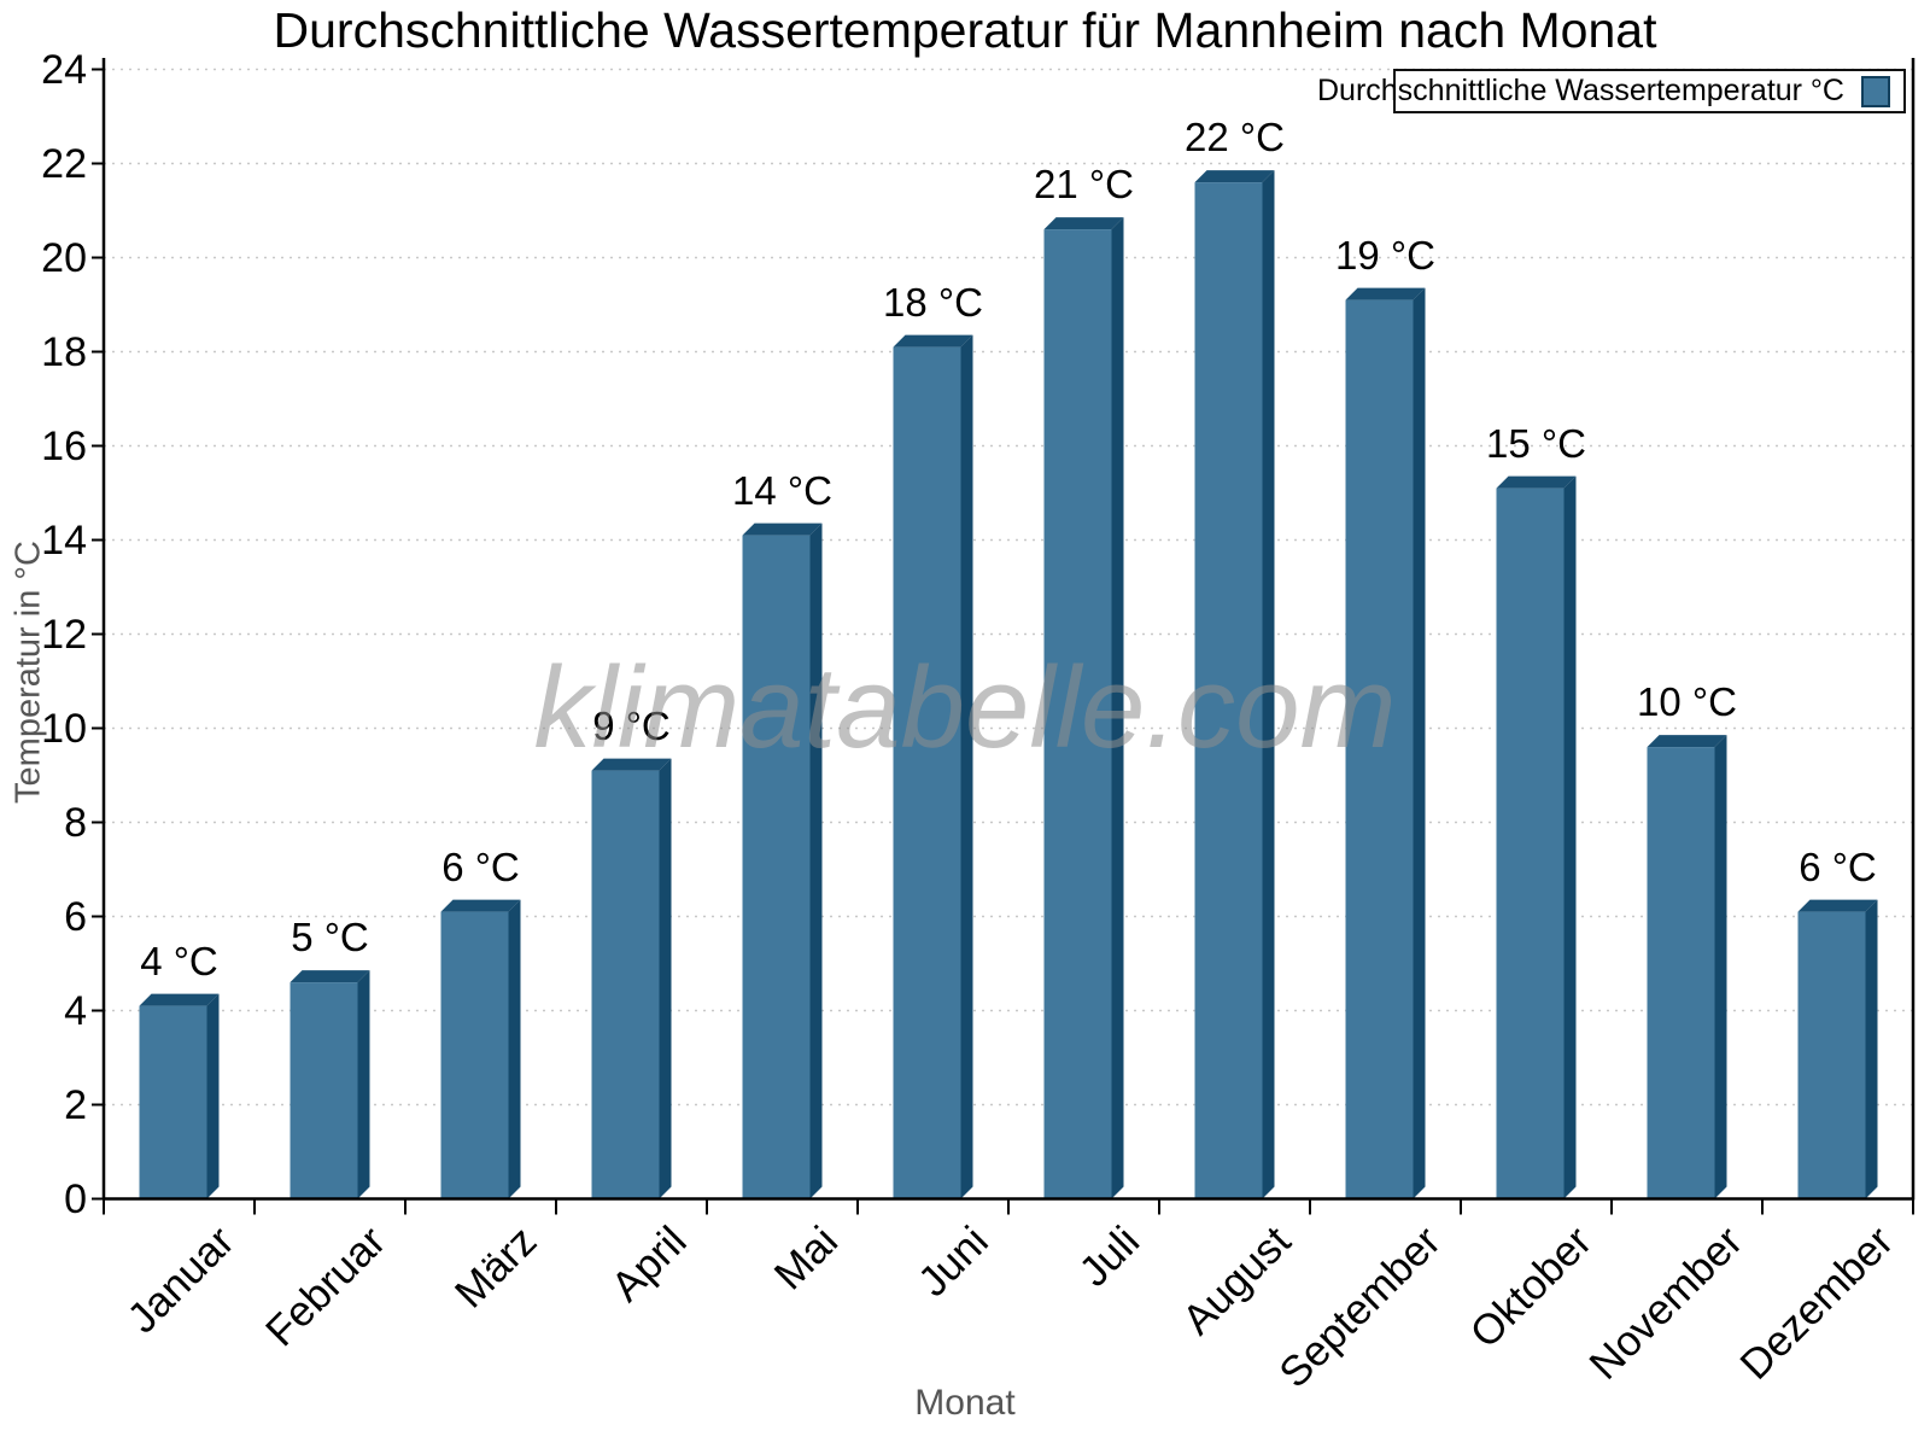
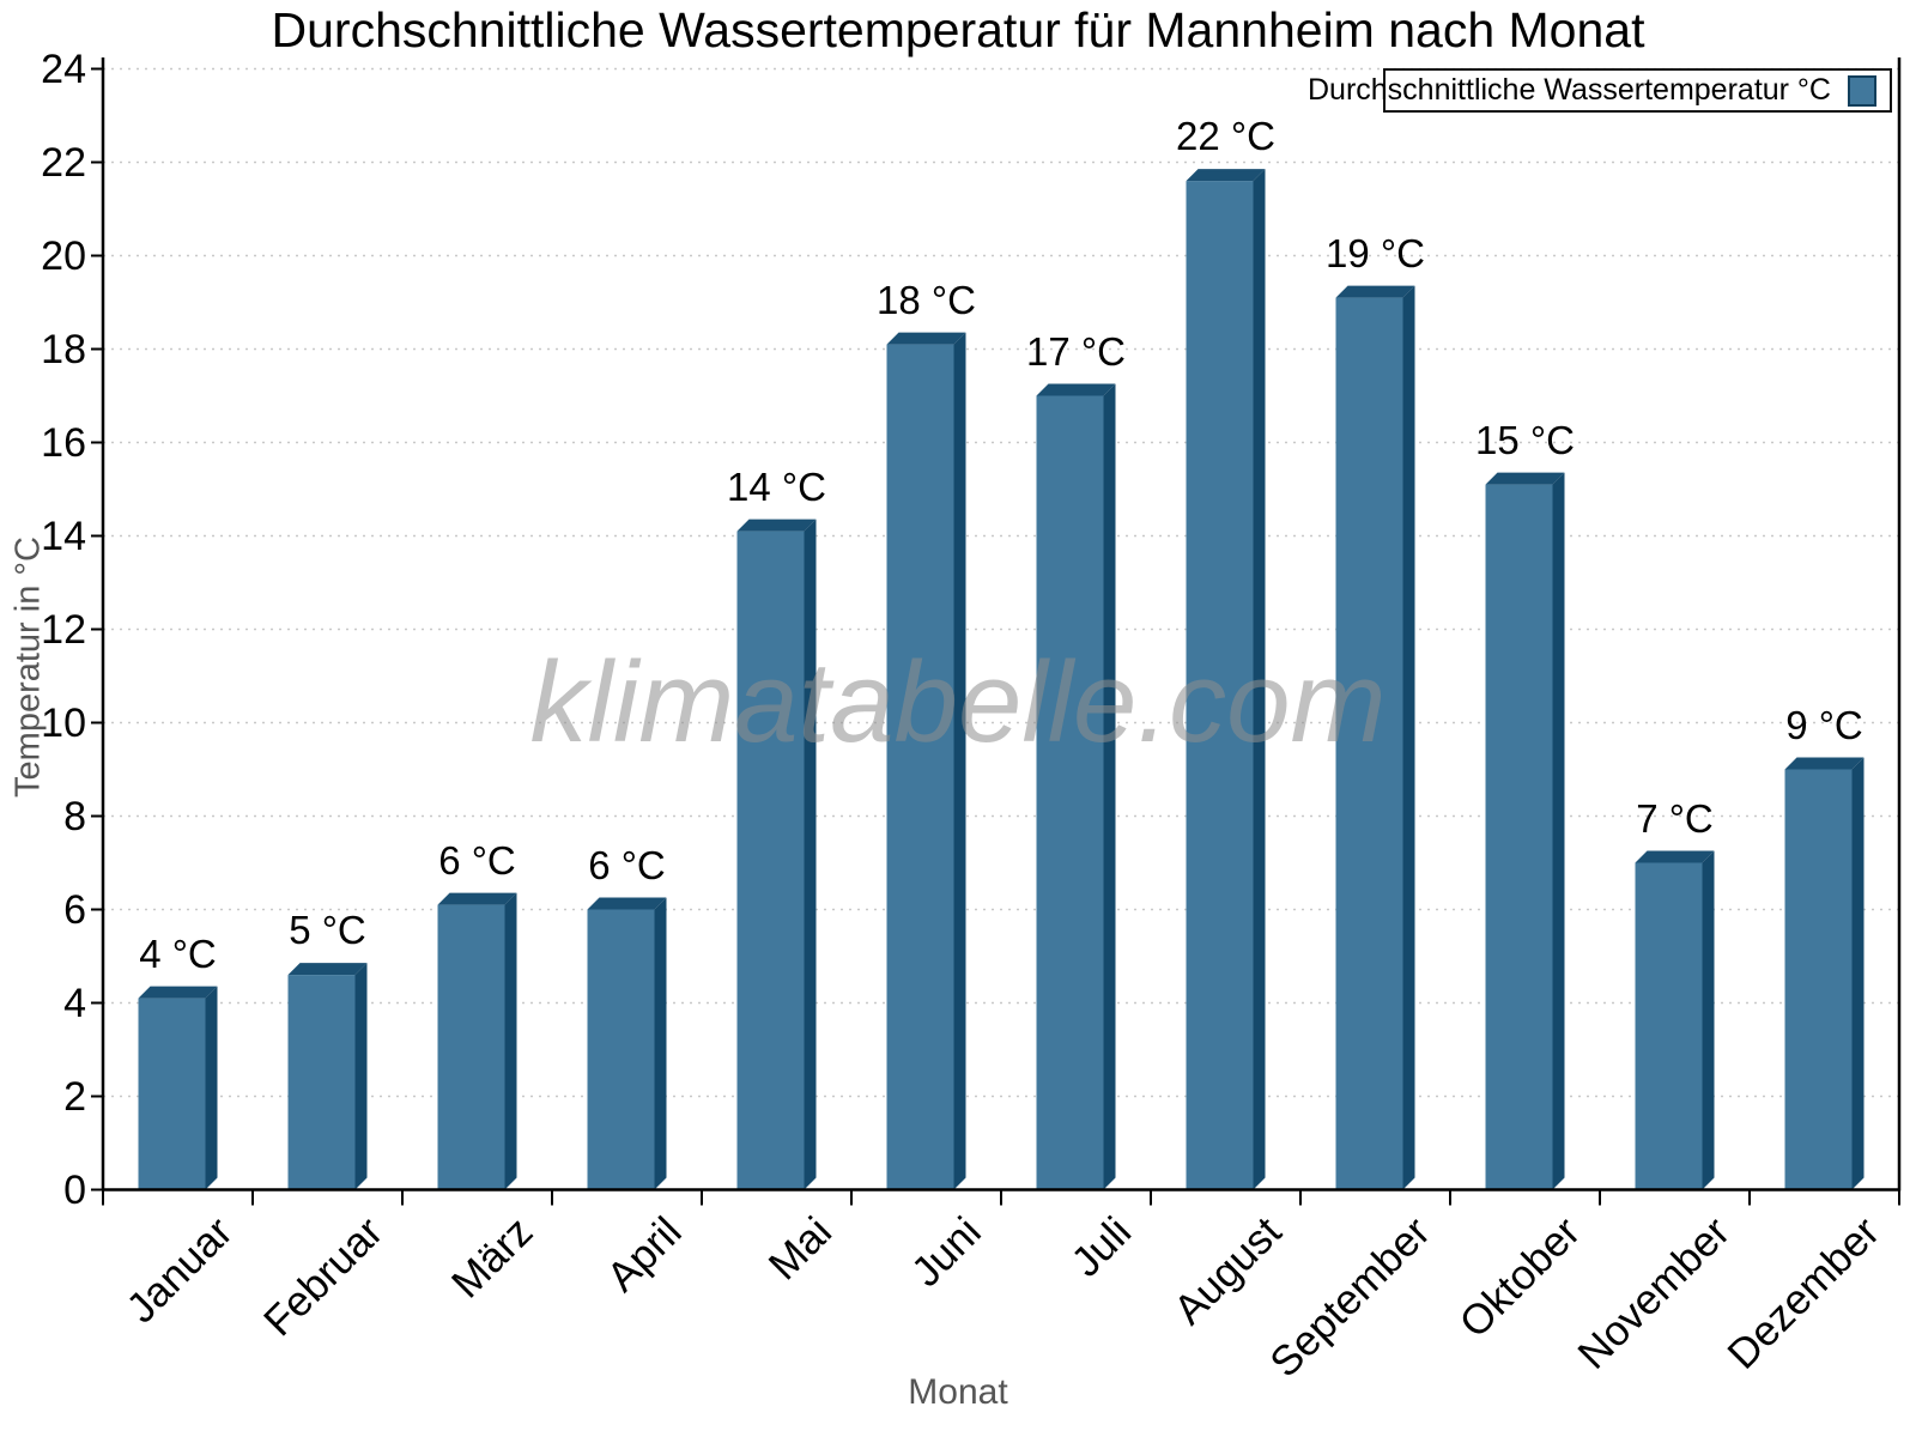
April: 9 -> 6
Juli: 21 -> 17
November: 10 -> 7
Dezember: 6 -> 9
